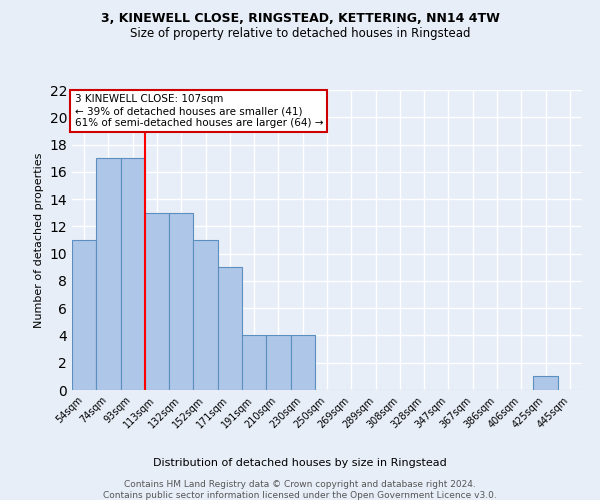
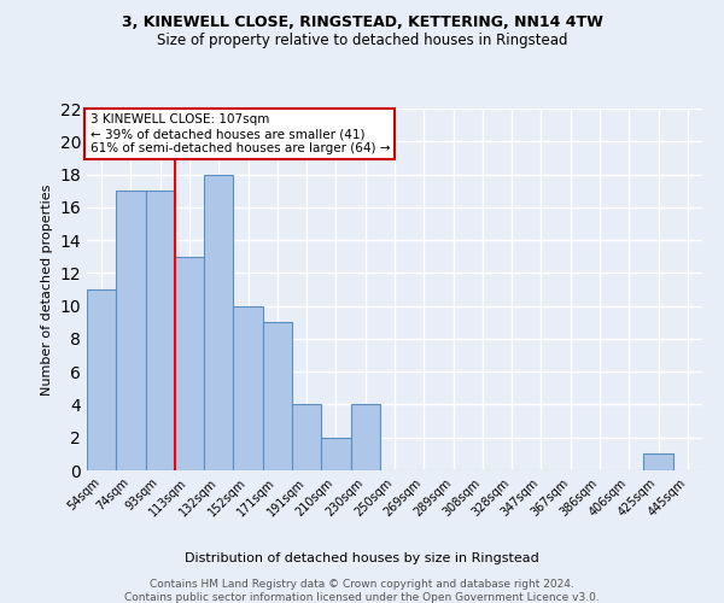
132sqm: 13 -> 18
152sqm: 11 -> 10
210sqm: 4 -> 2
